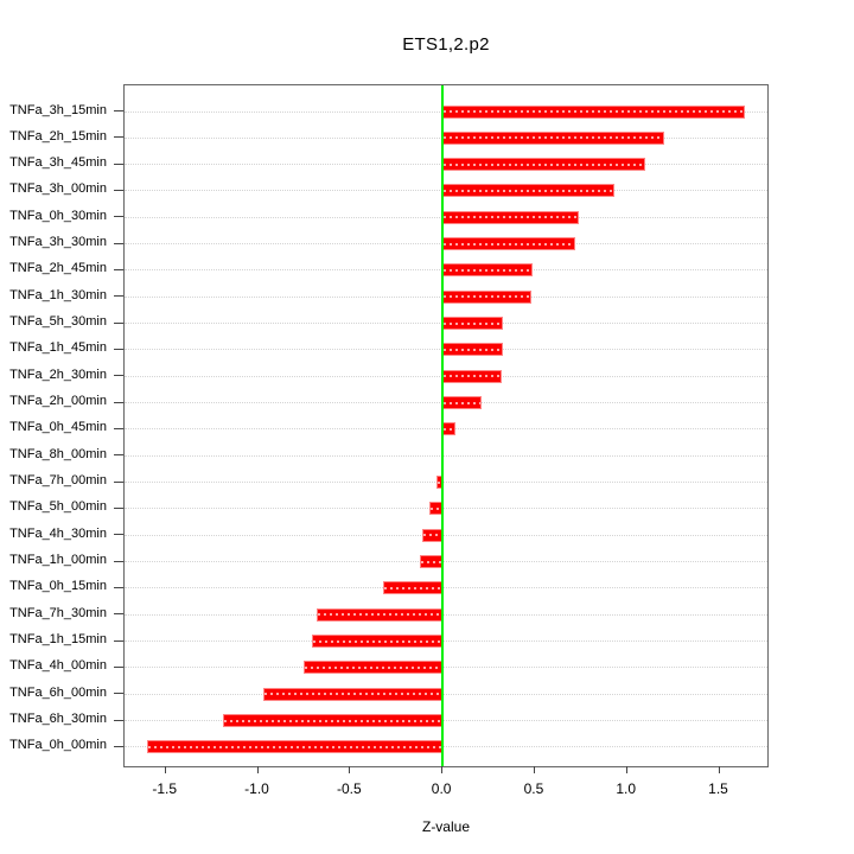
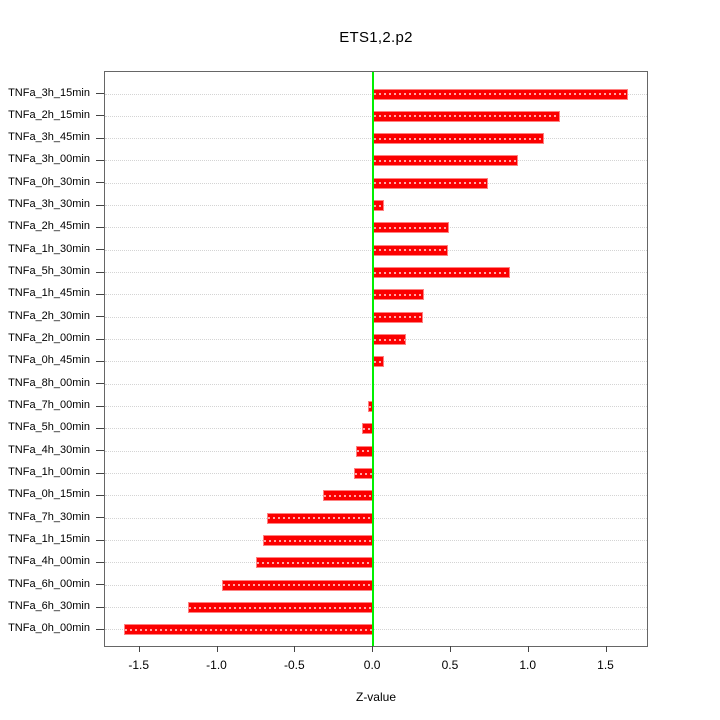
TNFa_3h_30min: 0.72 -> 0.07
TNFa_5h_30min: 0.33 -> 0.88
